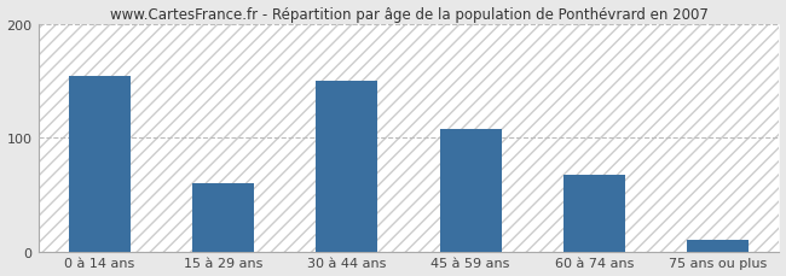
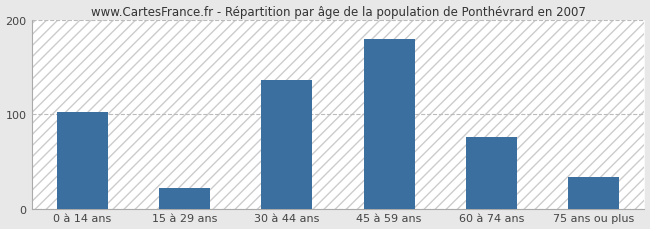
0 à 14 ans: 155 -> 102
15 à 29 ans: 60 -> 22
30 à 44 ans: 150 -> 136
45 à 59 ans: 108 -> 180
60 à 74 ans: 68 -> 76
75 ans ou plus: 10 -> 34
